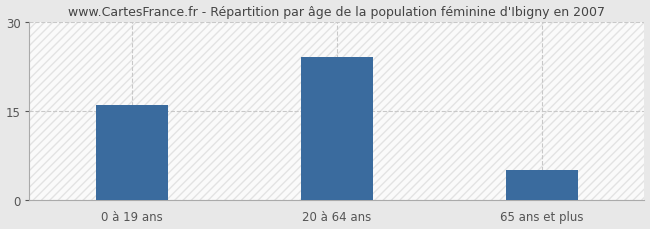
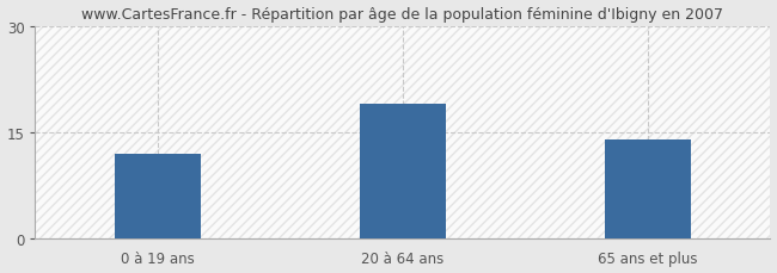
0 à 19 ans: 16 -> 12
20 à 64 ans: 24 -> 19
65 ans et plus: 5 -> 14
